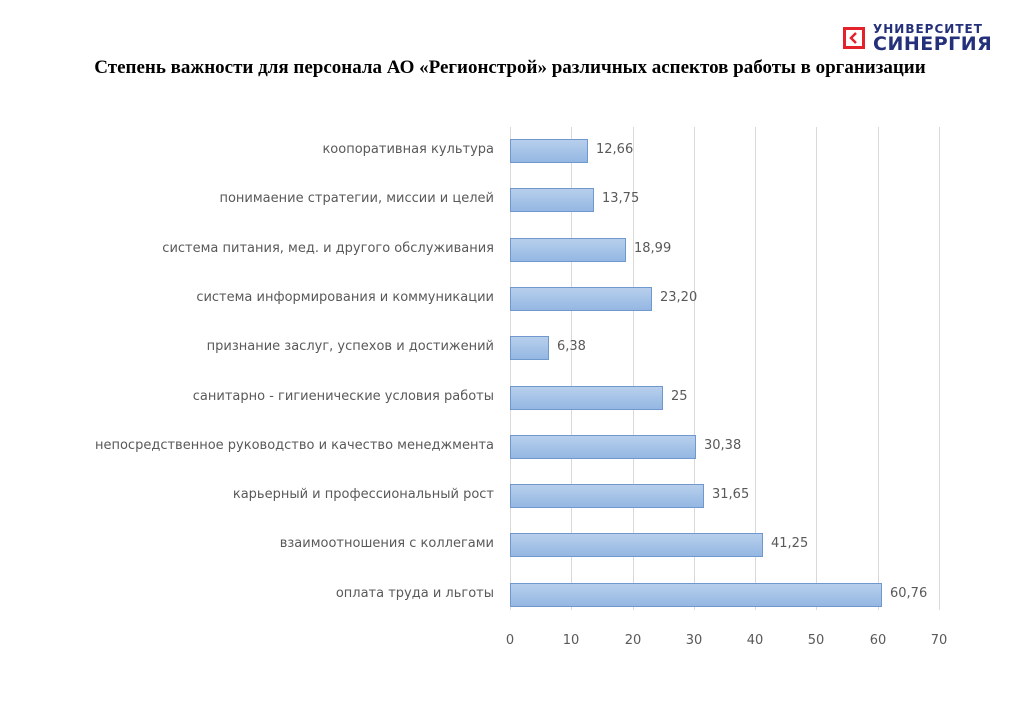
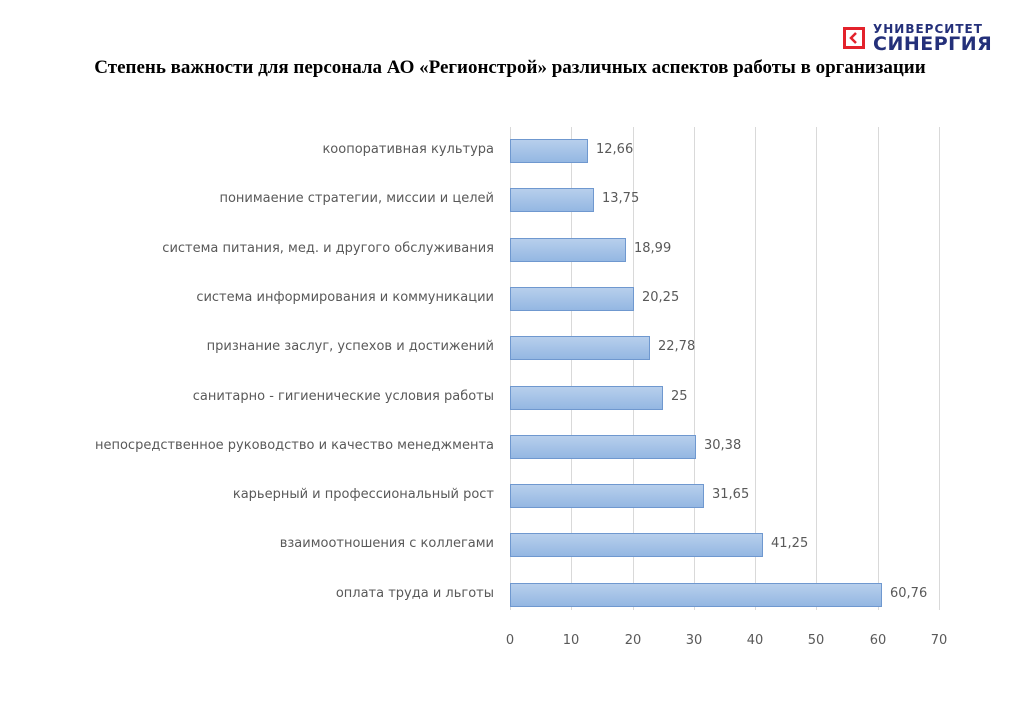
система информирования и коммуникации: 23,20 -> 20,25
признание заслуг, успехов и достижений: 6,38 -> 22,78
